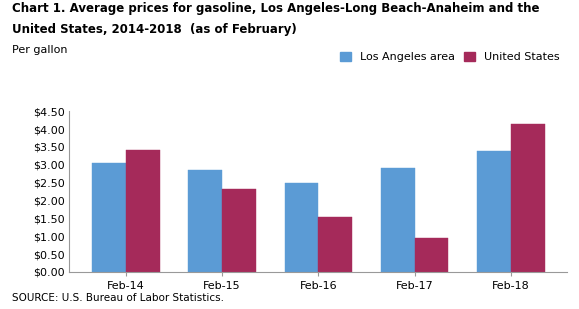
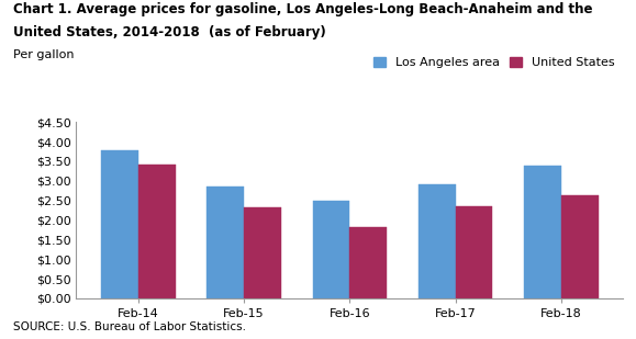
Los Angeles area/Feb-14: $3.05 -> $3.79
United States/Feb-16: $1.55 -> $1.81
United States/Feb-17: $0.95 -> $2.36
United States/Feb-18: $4.15 -> $2.63
